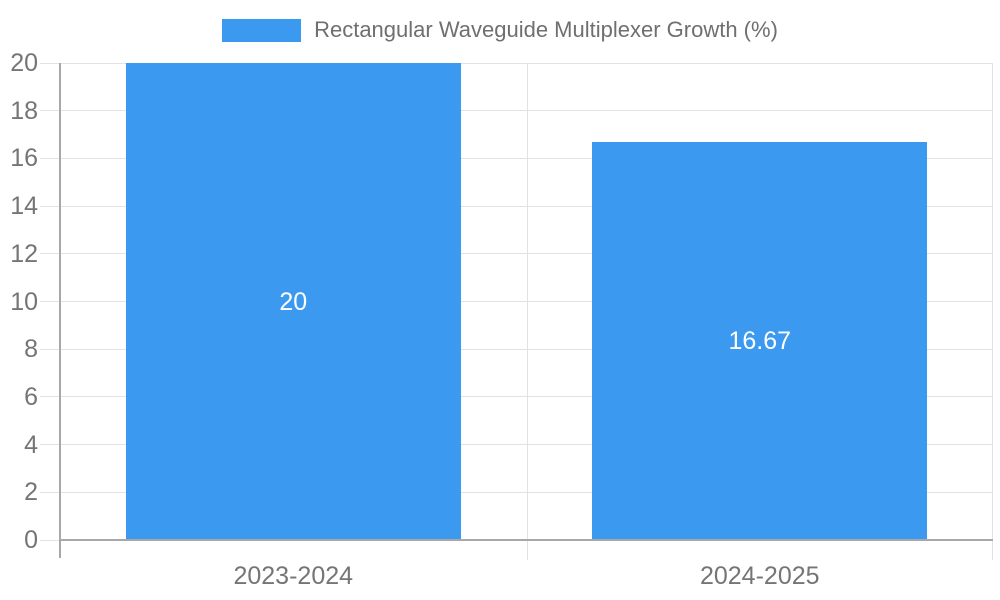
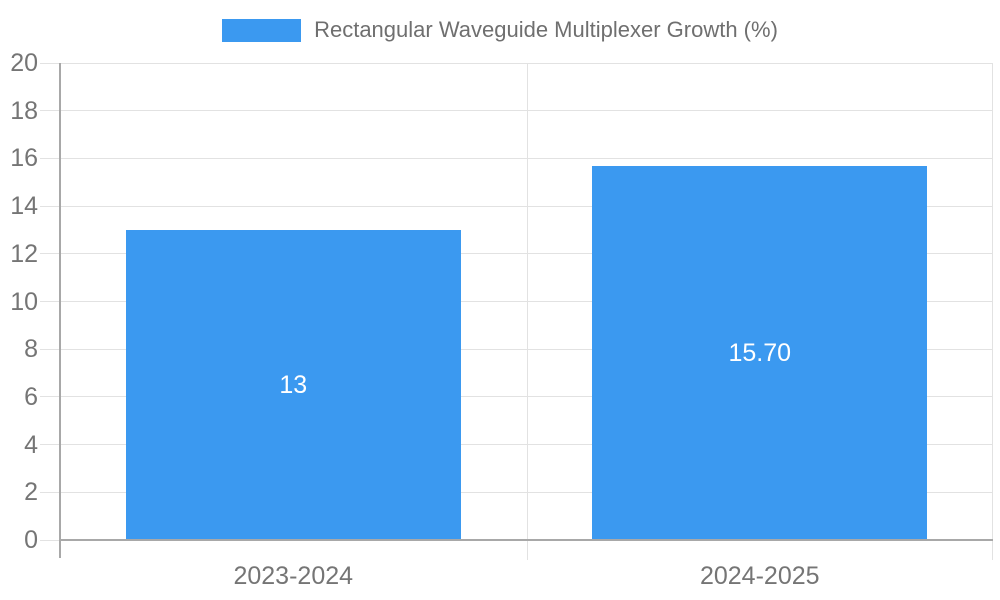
2023-2024: 20 -> 13
2024-2025: 16.67 -> 15.70
